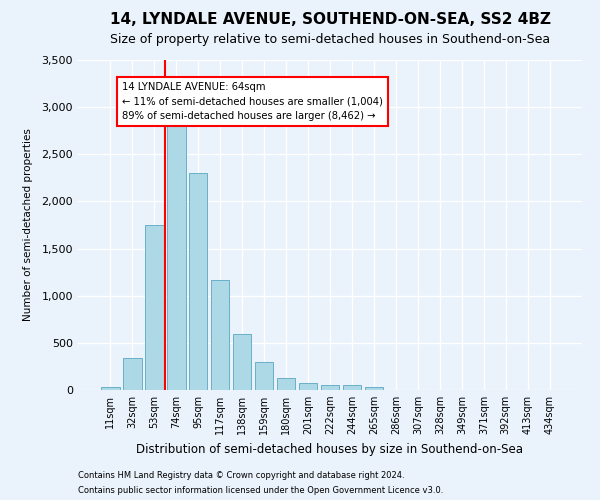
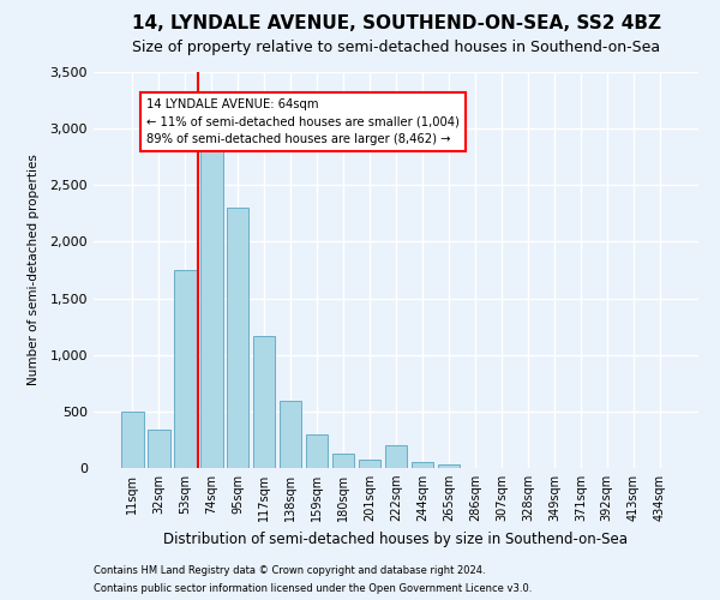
11sqm: 30 -> 500
222sqm: 60 -> 200
